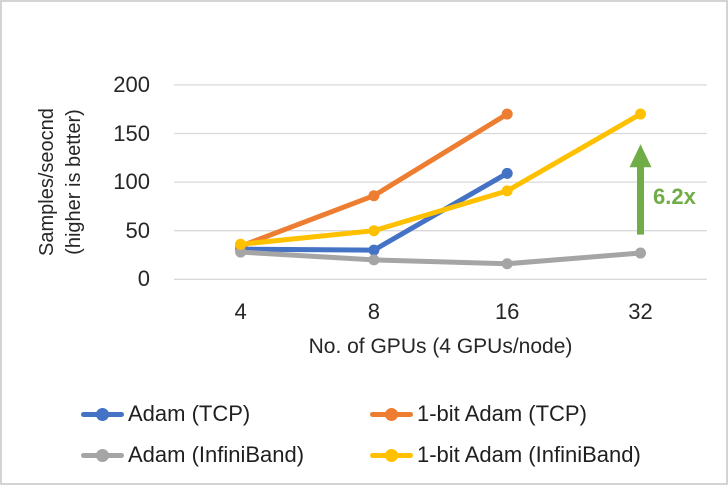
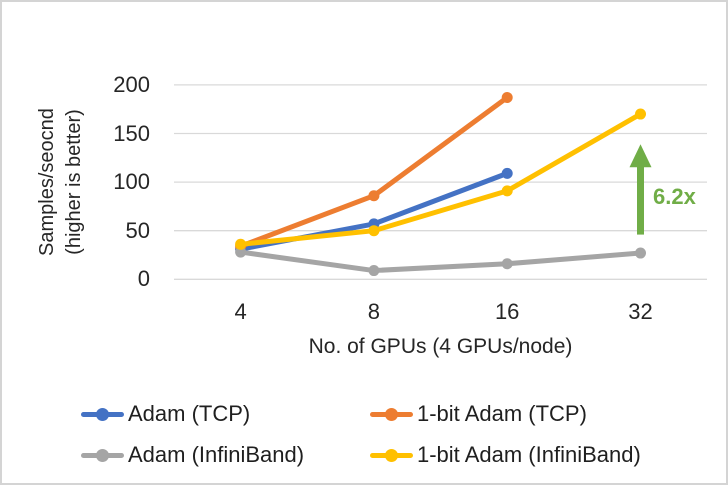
Adam (TCP)/8: 30 -> 60
Adam (InfiniBand)/8: 20 -> 10
1-bit Adam (TCP)/16: 170 -> 190
